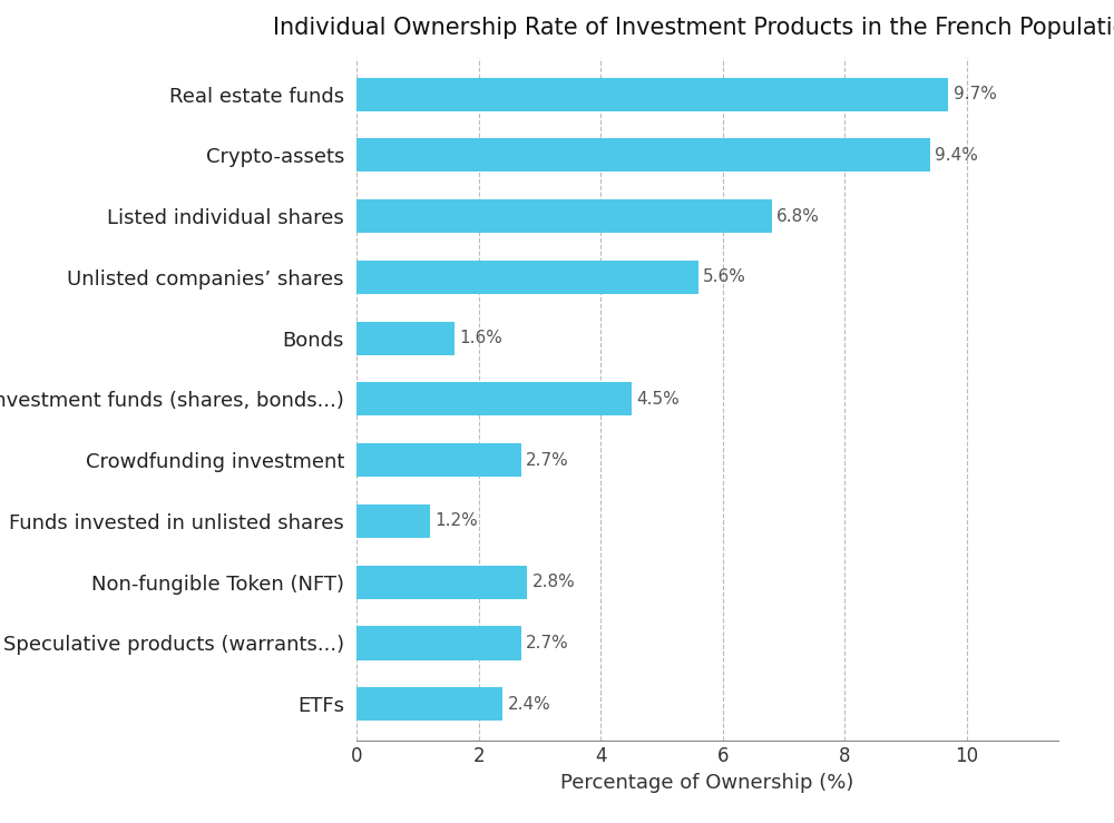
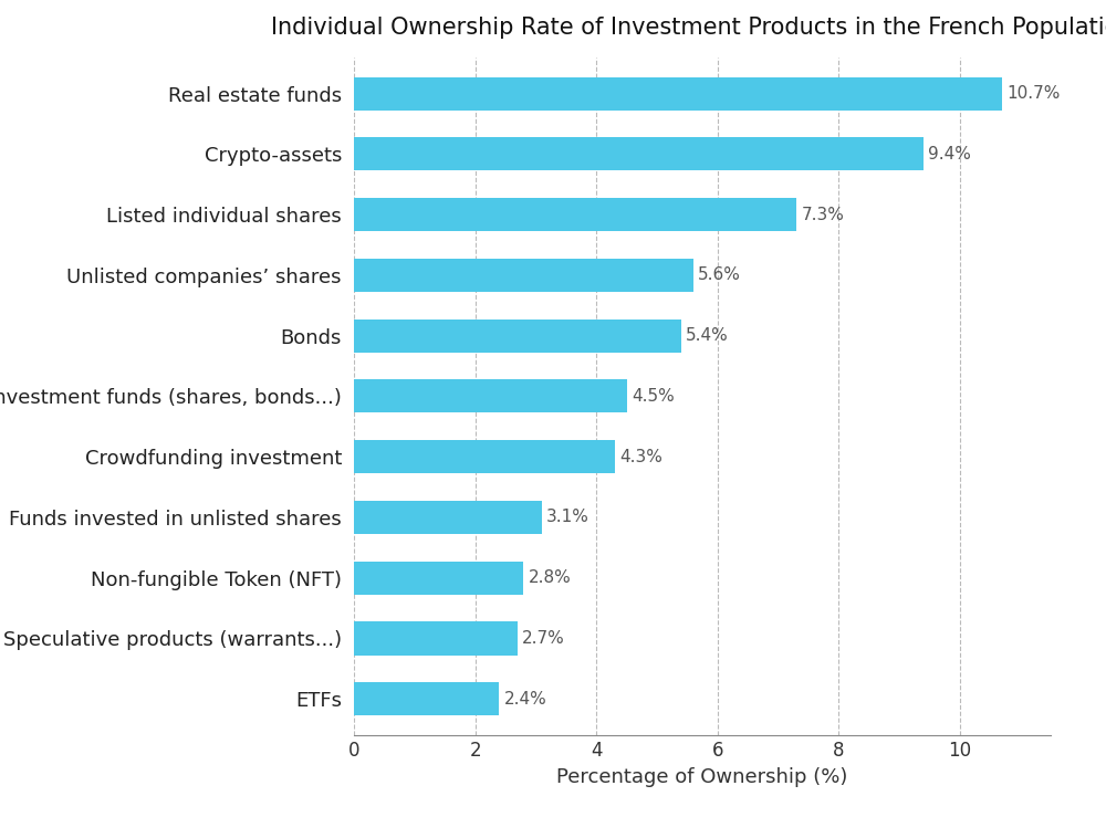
Real estate funds: 9.7% -> 10.7%
Listed individual shares: 6.8% -> 7.3%
Bonds: 1.6% -> 5.4%
Crowdfunding investment: 2.7% -> 4.3%
Funds invested in unlisted shares: 1.2% -> 3.1%
